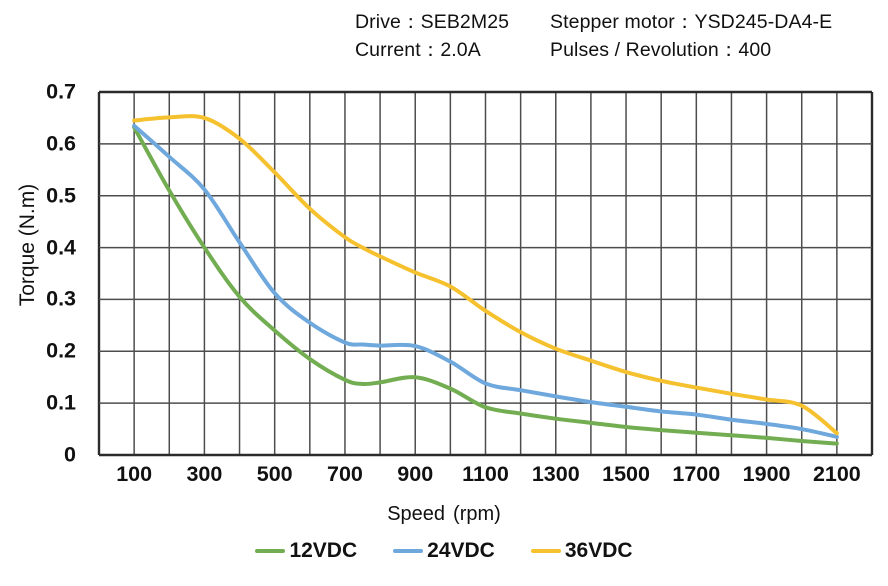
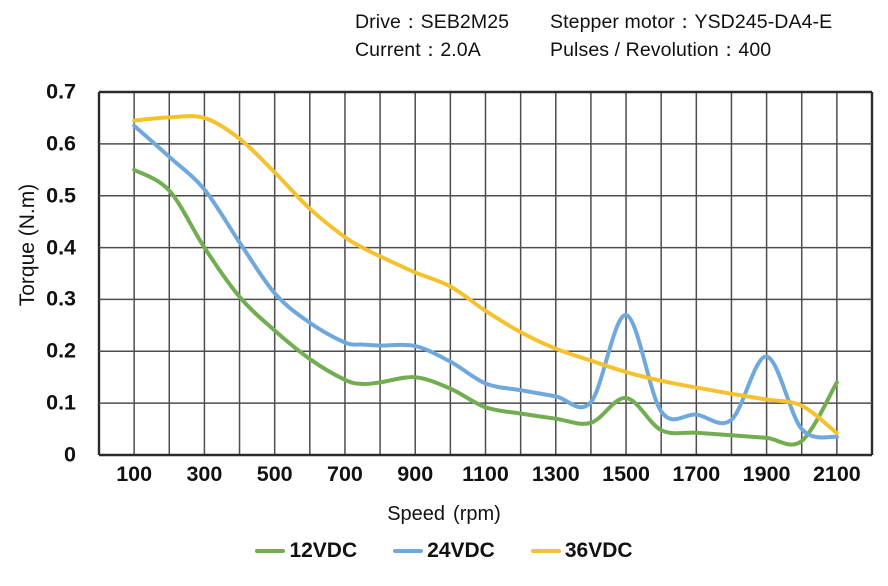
12VDC/100: 0.63 -> 0.55
12VDC/1500: 0.05 -> 0.11
24VDC/1500: 0.09 -> 0.27
24VDC/1900: 0.06 -> 0.19
12VDC/2100: 0.02 -> 0.14
